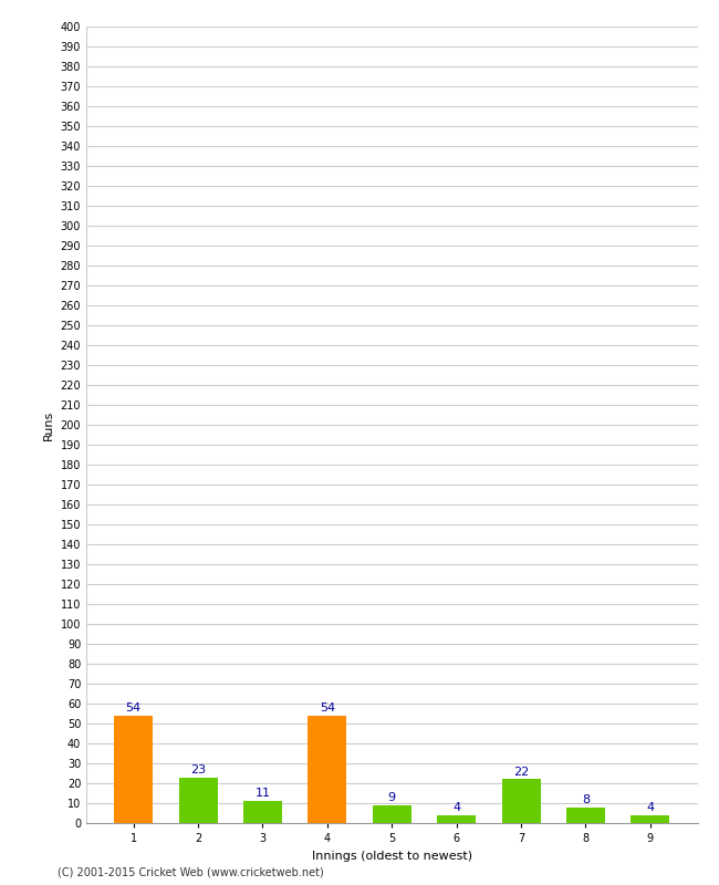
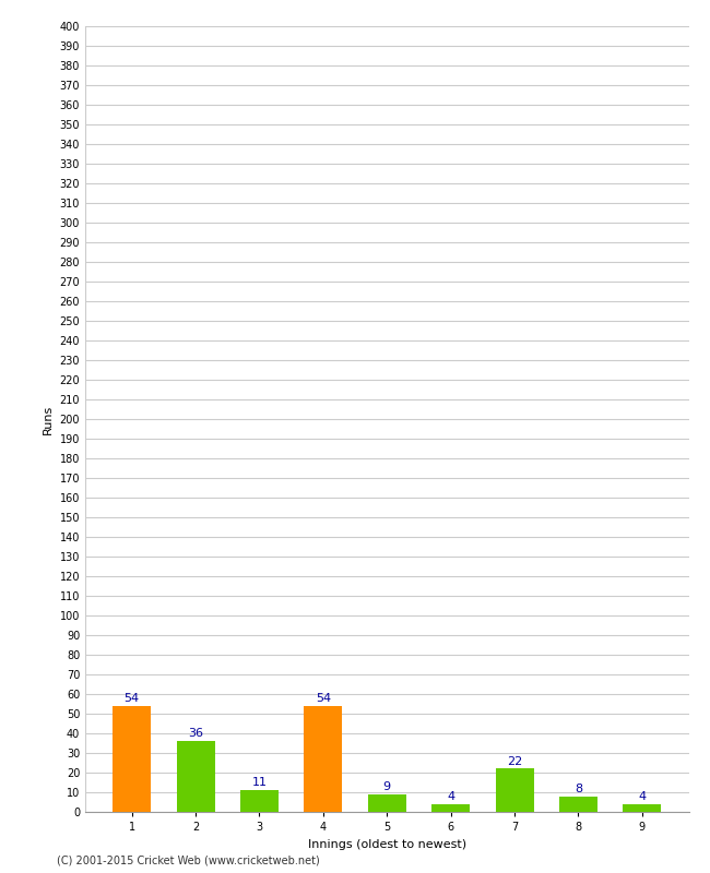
2: 23 -> 36
